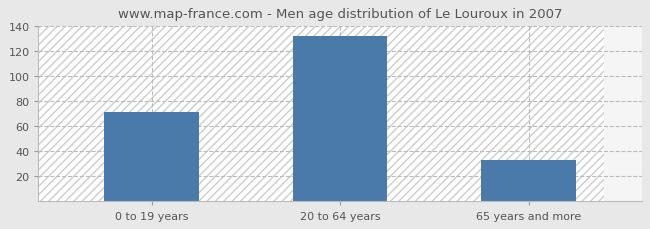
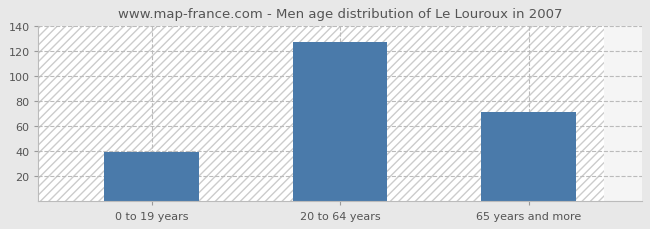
0 to 19 years: 71 -> 39
20 to 64 years: 132 -> 127
65 years and more: 33 -> 71
